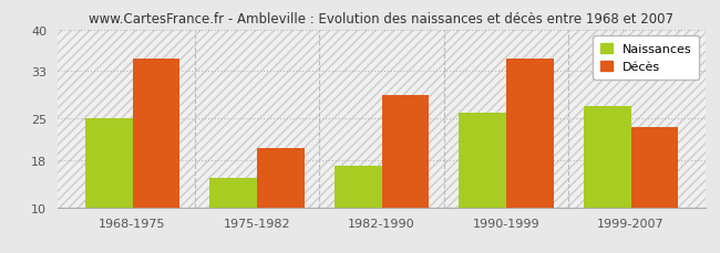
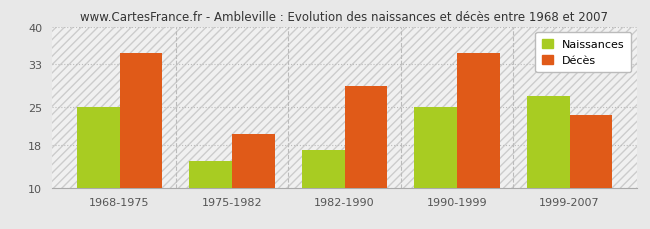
Naissances/1990-1999: 26 -> 25
